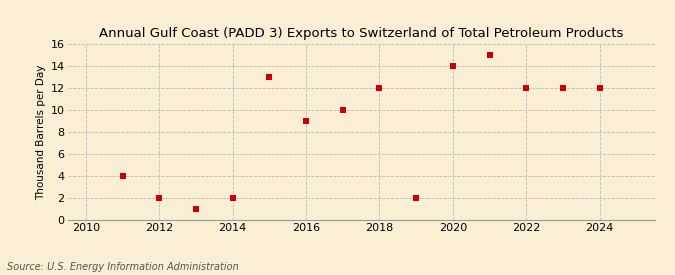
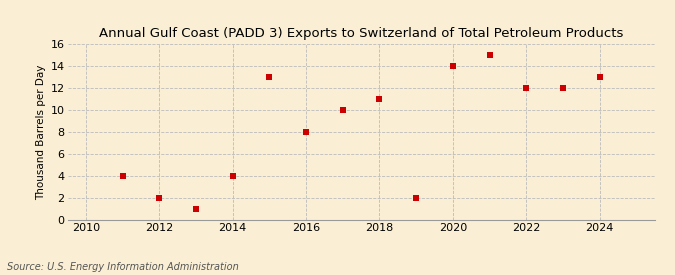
2014: 2 -> 4
2016: 9 -> 8
2018: 12 -> 11
2024: 12 -> 13
